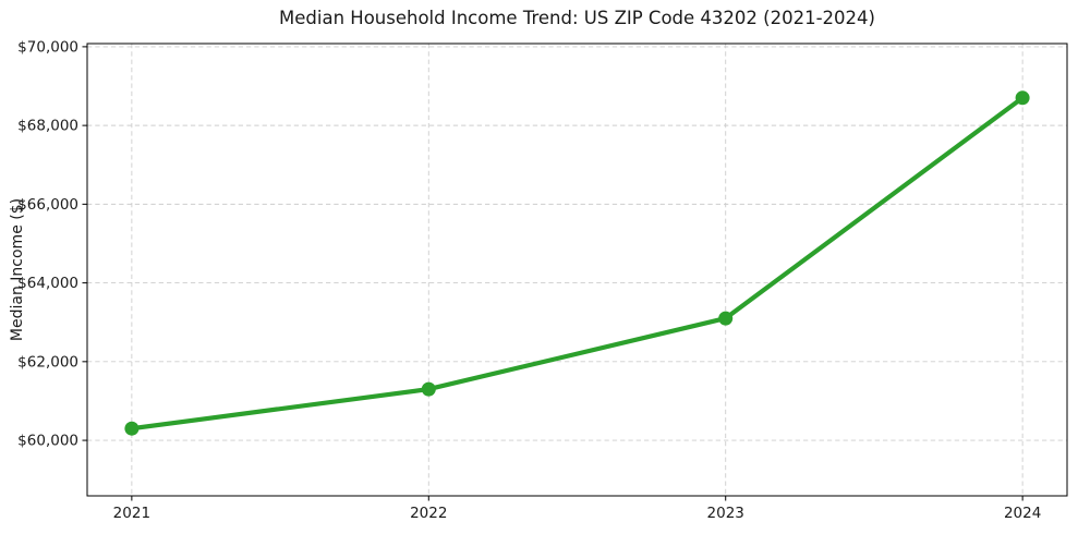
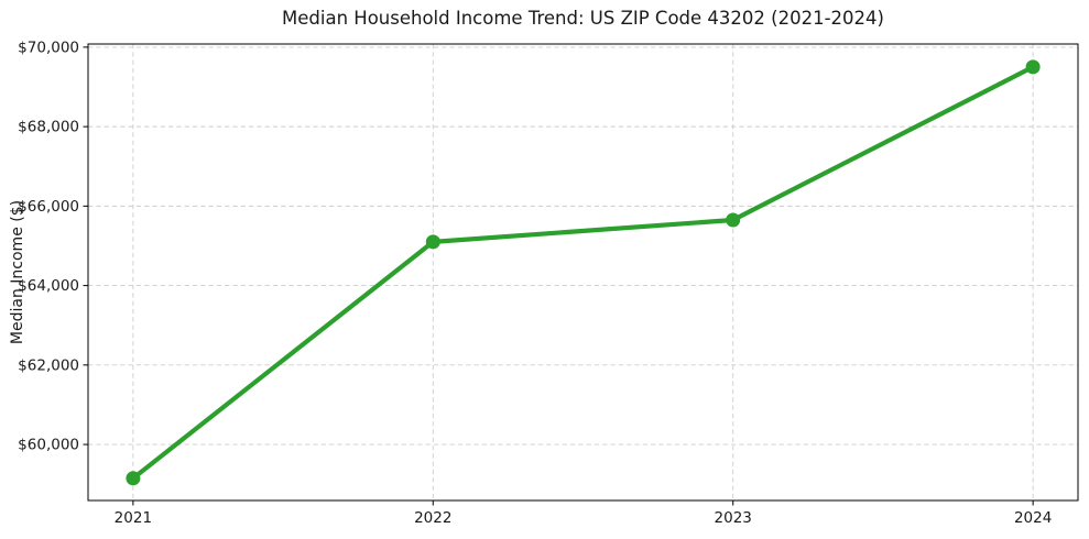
2021: $60300 -> $59200
2022: $61300 -> $65100
2023: $63100 -> $65600
2024: $68700 -> $69500
